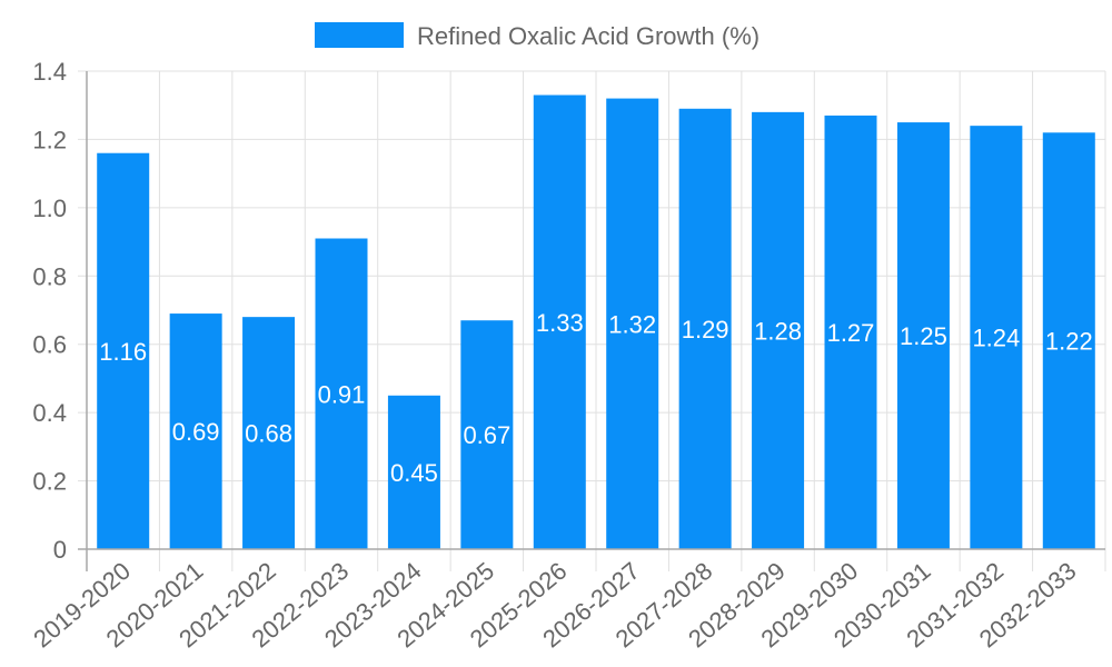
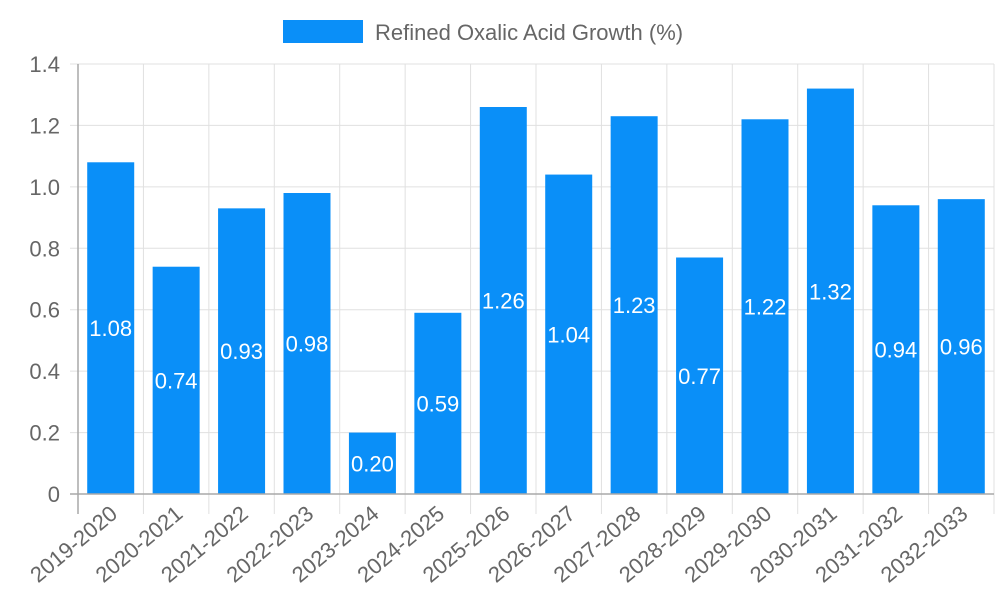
2019-2020: 1.16 -> 1.08
2020-2021: 0.69 -> 0.74
2021-2022: 0.68 -> 0.93
2022-2023: 0.91 -> 0.98
2023-2024: 0.45 -> 0.20
2024-2025: 0.67 -> 0.59
2025-2026: 1.33 -> 1.26
2026-2027: 1.32 -> 1.04
2027-2028: 1.29 -> 1.23
2028-2029: 1.28 -> 0.77
2029-2030: 1.27 -> 1.22
2030-2031: 1.25 -> 1.32
2031-2032: 1.24 -> 0.94
2032-2033: 1.22 -> 0.96
